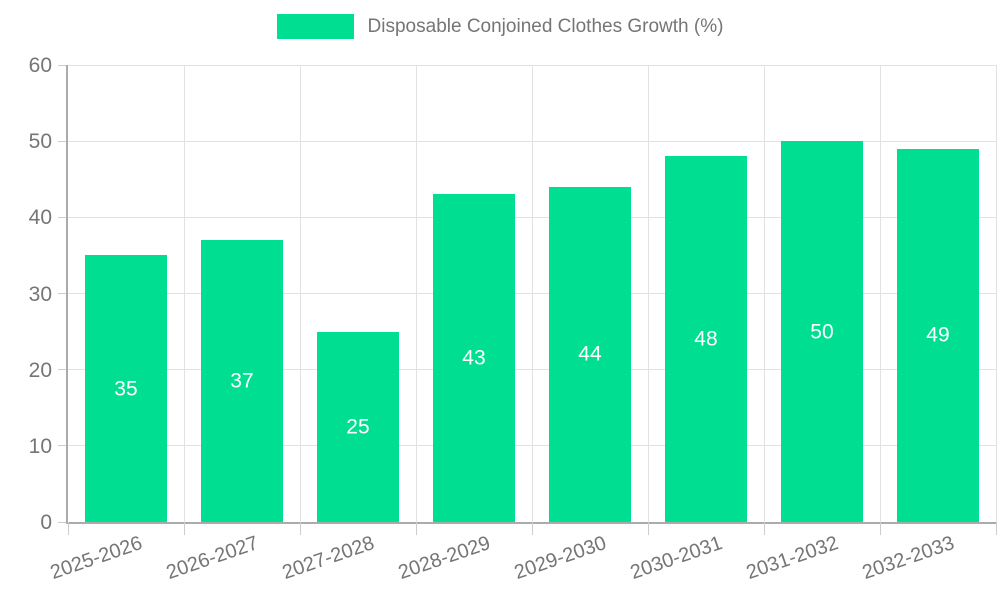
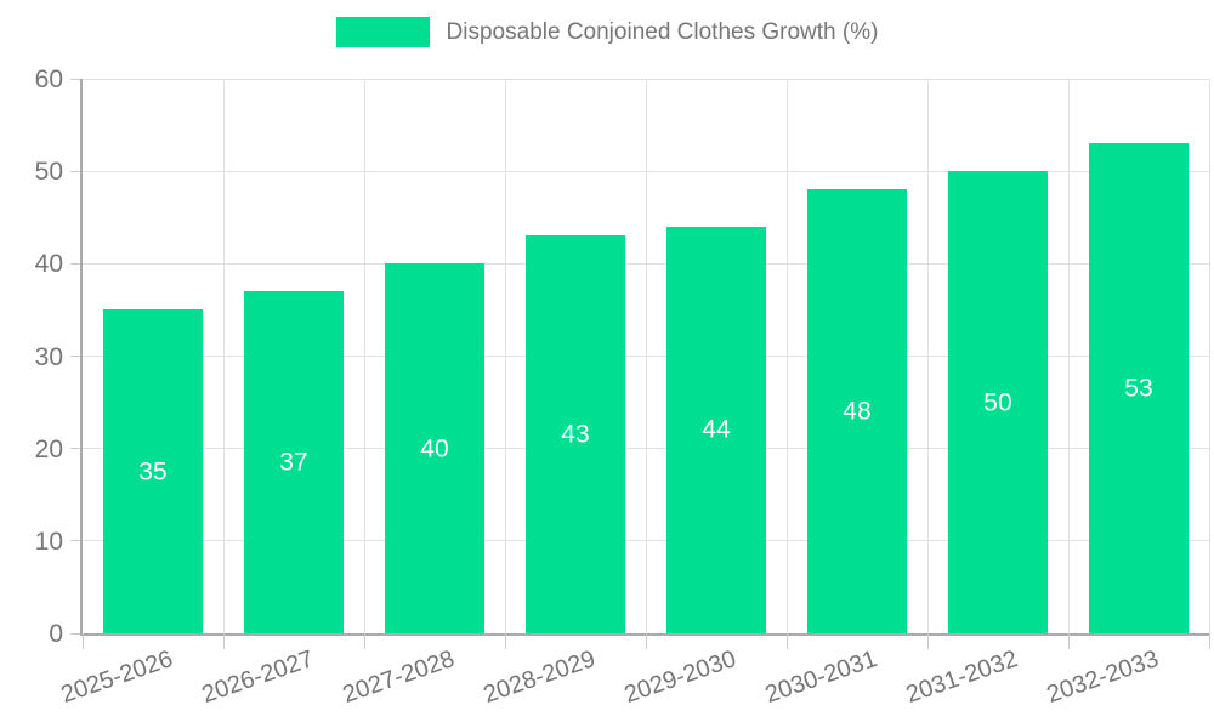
2027-2028: 25 -> 40
2032-2033: 49 -> 53
